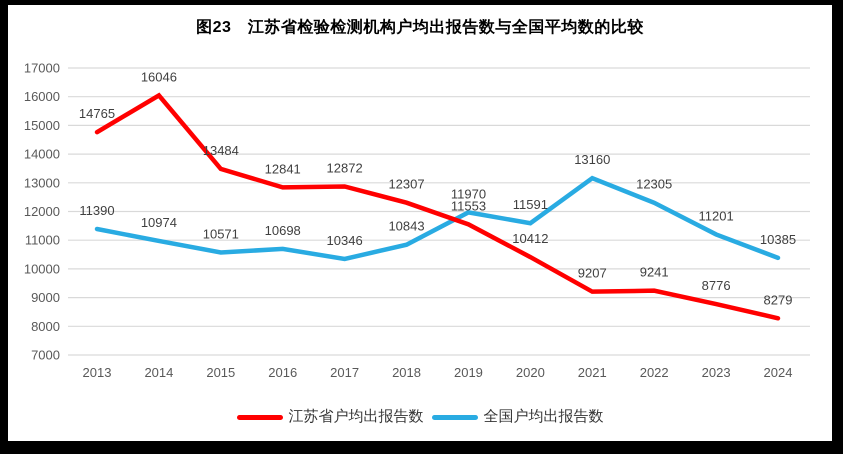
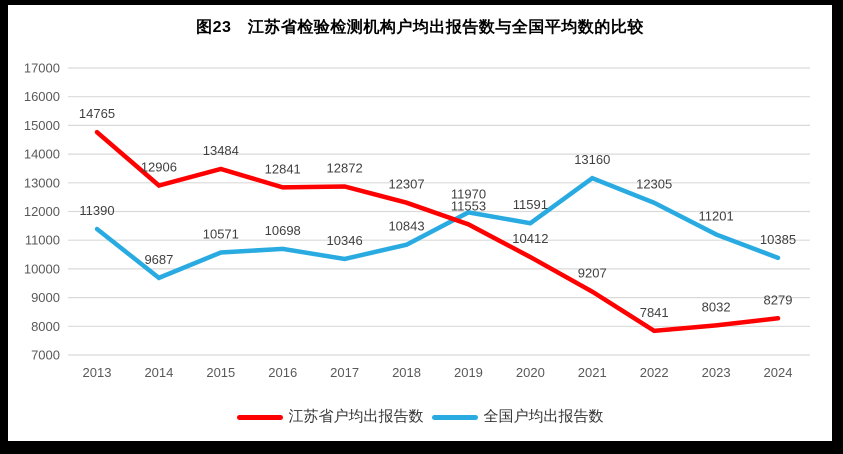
江苏省户均出报告数/2014: 16046 -> 12906
全国户均出报告数/2014: 10974 -> 9687
江苏省户均出报告数/2022: 9241 -> 7841
江苏省户均出报告数/2023: 8776 -> 8032
